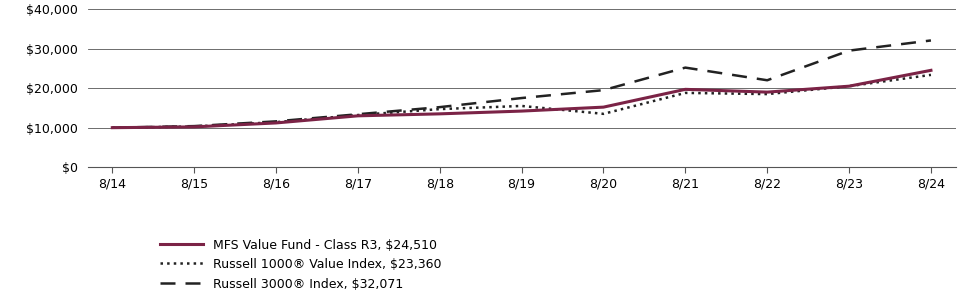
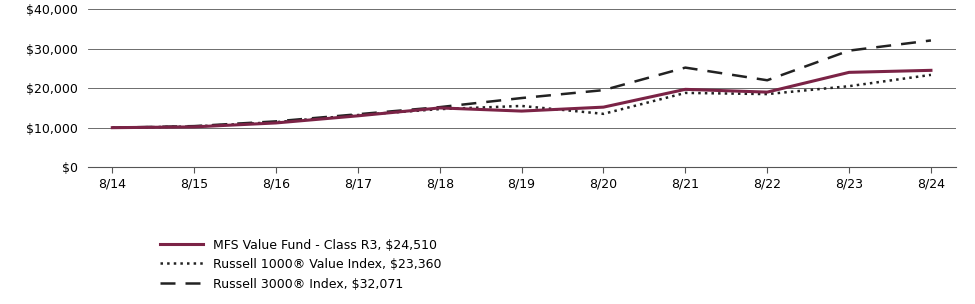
MFS Value Fund - Class R3, $24,510/8/18: $13,500 -> $15,000
MFS Value Fund - Class R3, $24,510/8/23: $20,500 -> $24,000
